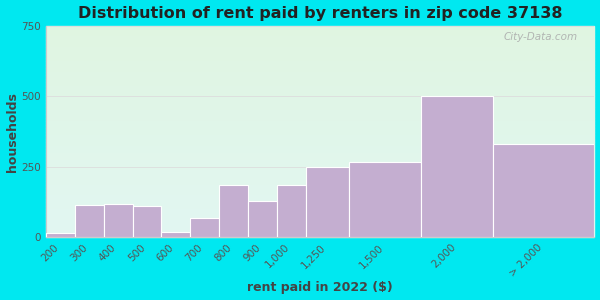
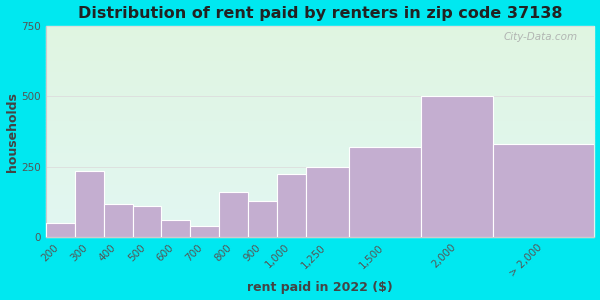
200: 15 -> 50
300: 115 -> 235
600: 20 -> 60
700: 70 -> 40
800: 185 -> 160
1,000: 185 -> 225
1,500: 268 -> 320
